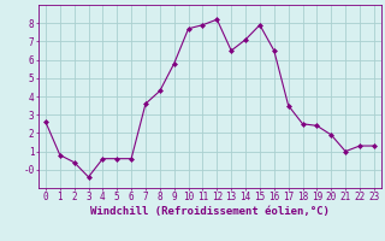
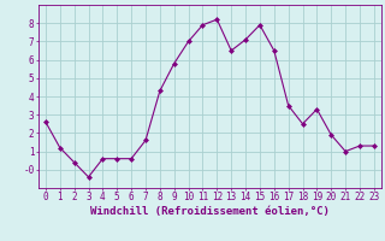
1: 0.8 -> 1.2
7: 3.6 -> 1.6
10: 7.7 -> 7.0
19: 2.4 -> 3.3
